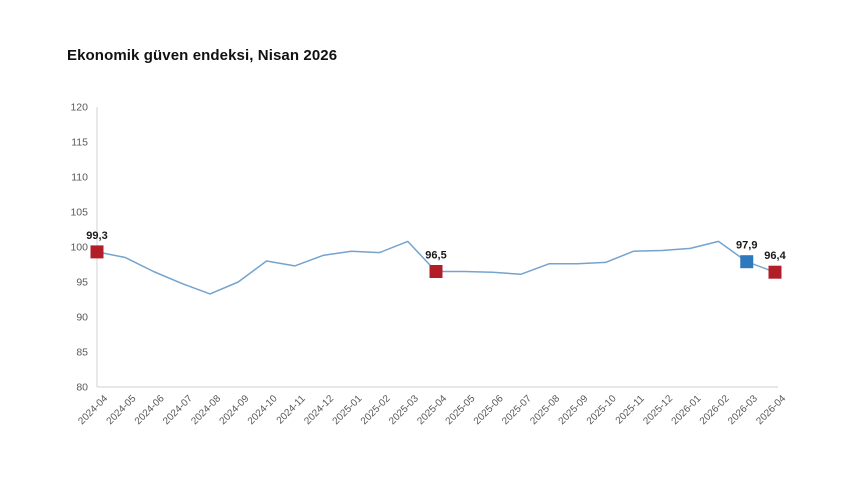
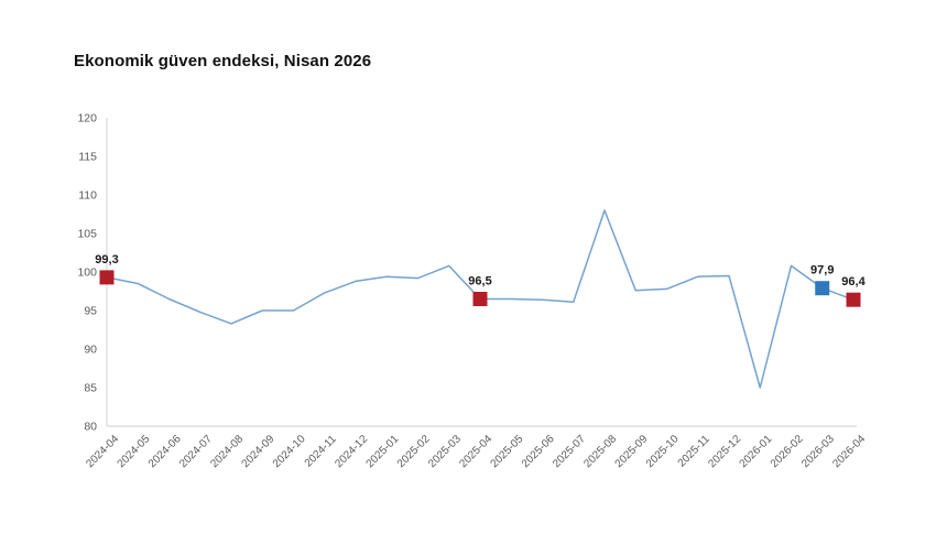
2024-10: 98 -> 95
2025-08: 98 -> 108
2026-01: 100 -> 85
